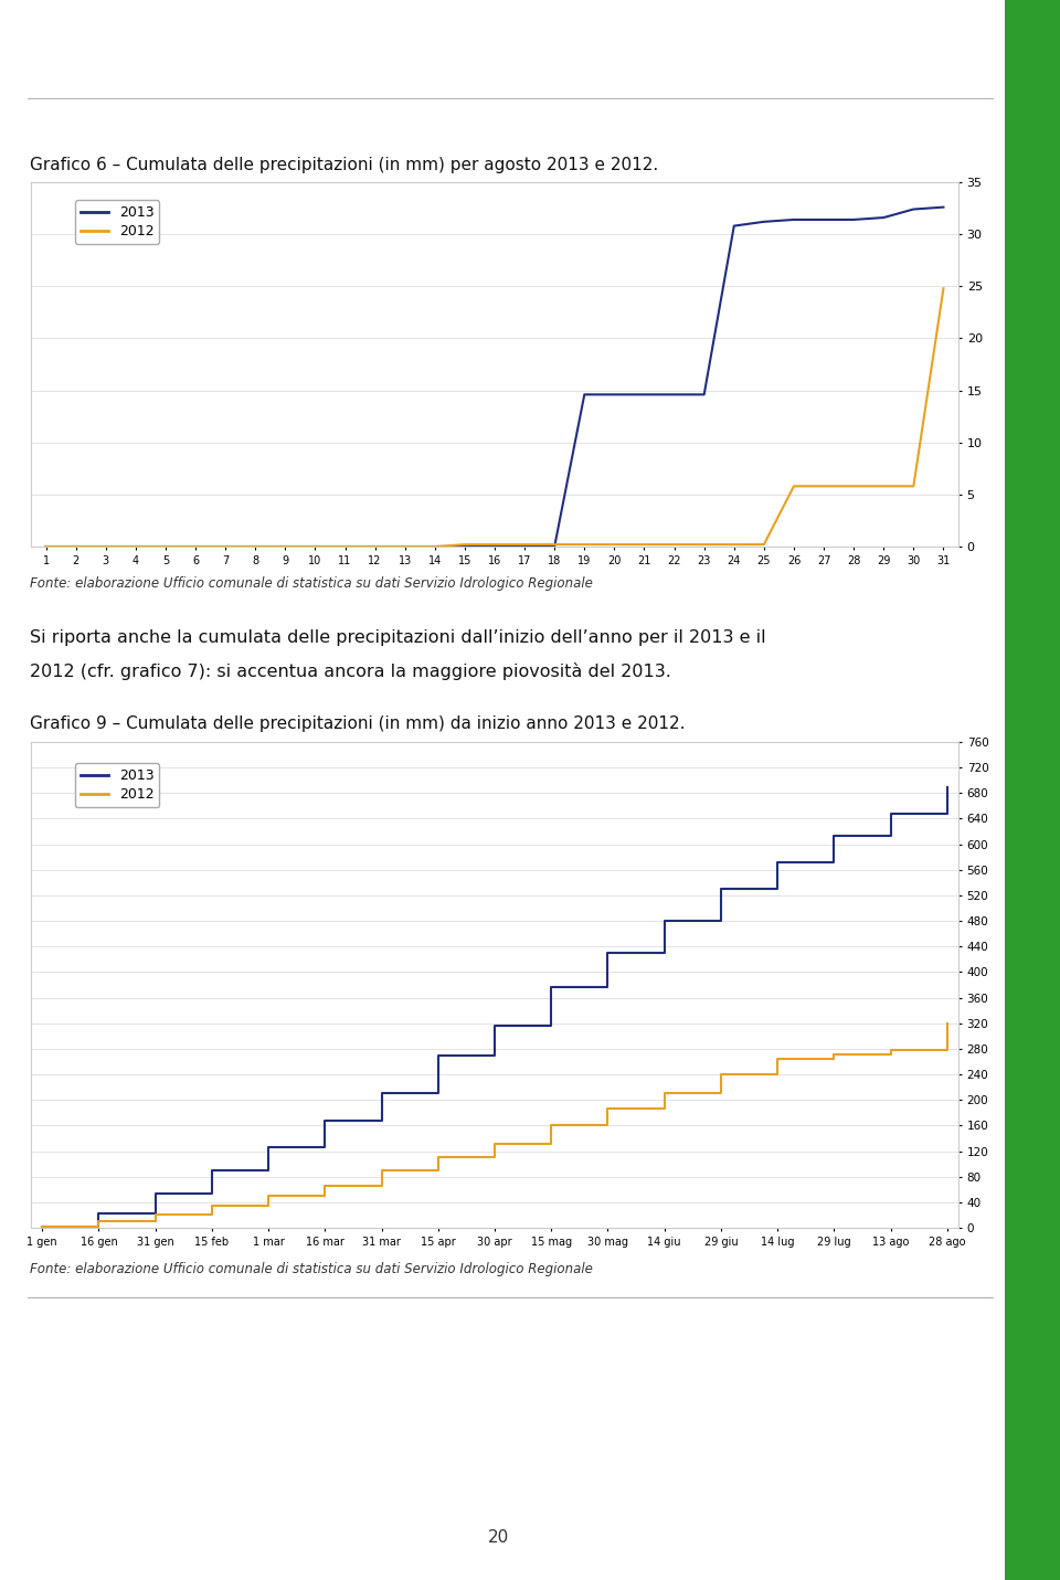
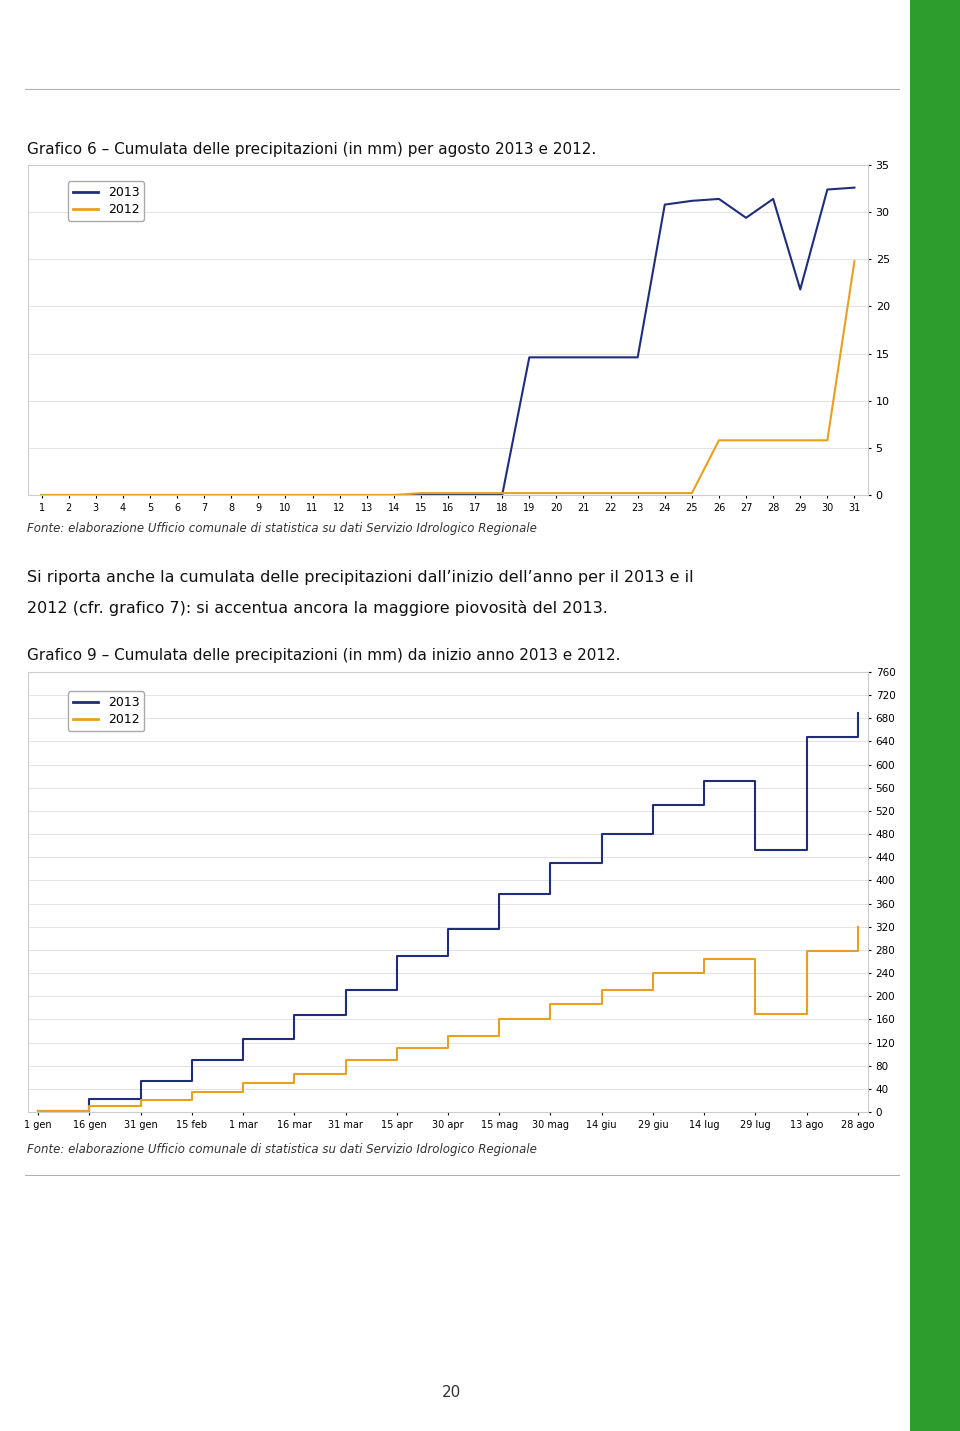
2013/27: 31.4 -> 29.4
2013/29: 31.6 -> 21.8
2013/29 lug: 614 -> 452
2012/29 lug: 272 -> 170
